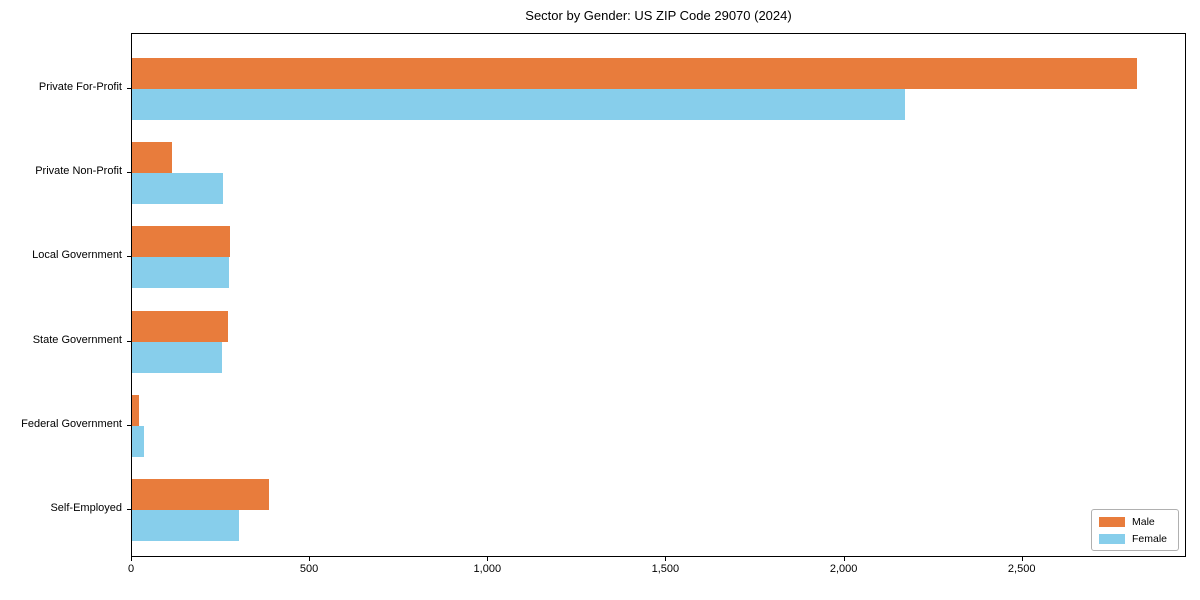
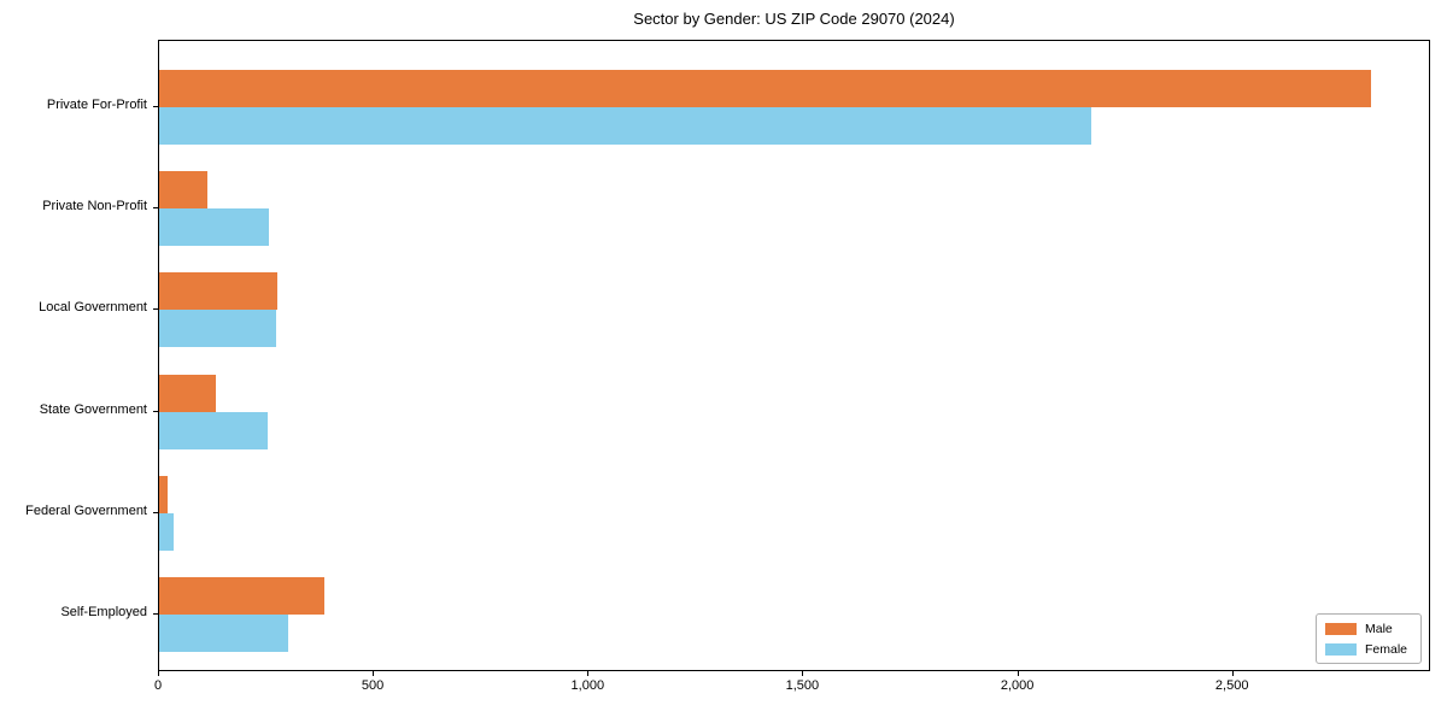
Male/State Government: 270 -> 130
